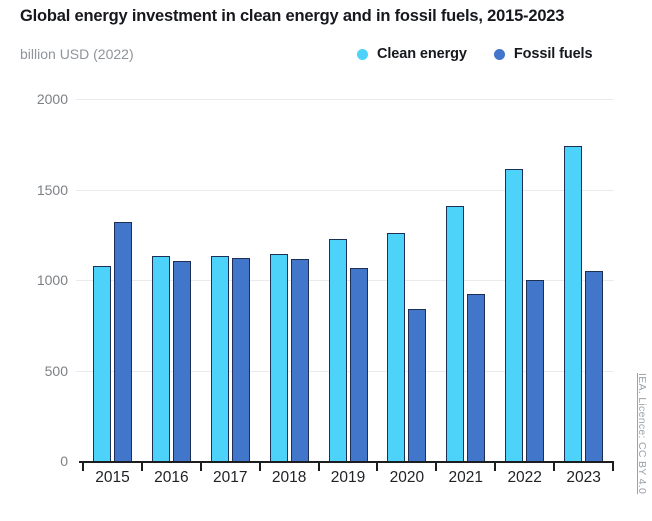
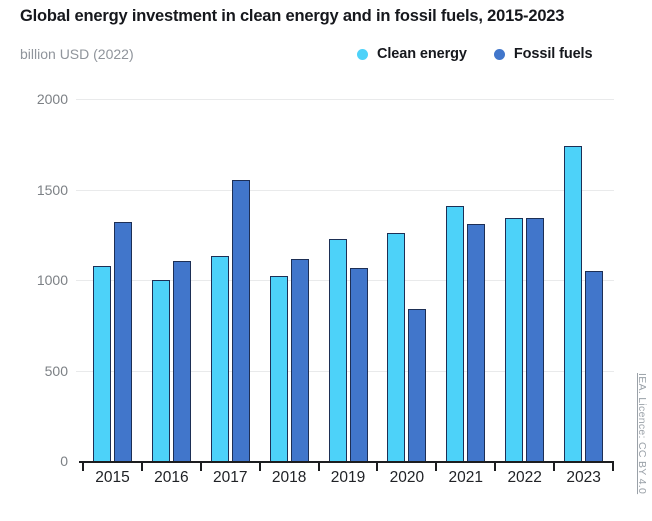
Clean energy/2016: 1130 -> 1000
Fossil fuels/2017: 1120 -> 1550
Clean energy/2018: 1140 -> 1020
Fossil fuels/2021: 920 -> 1310
Clean energy/2022: 1620 -> 1340
Fossil fuels/2022: 1000 -> 1340
